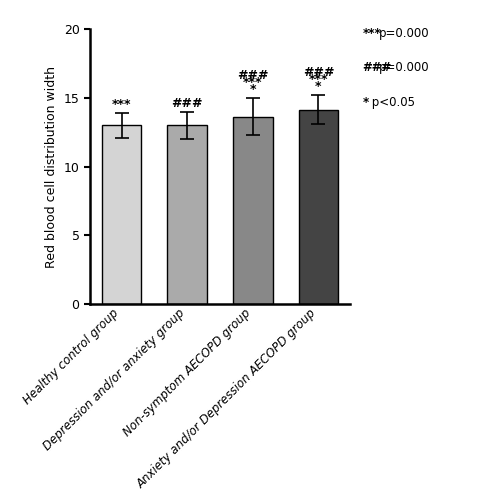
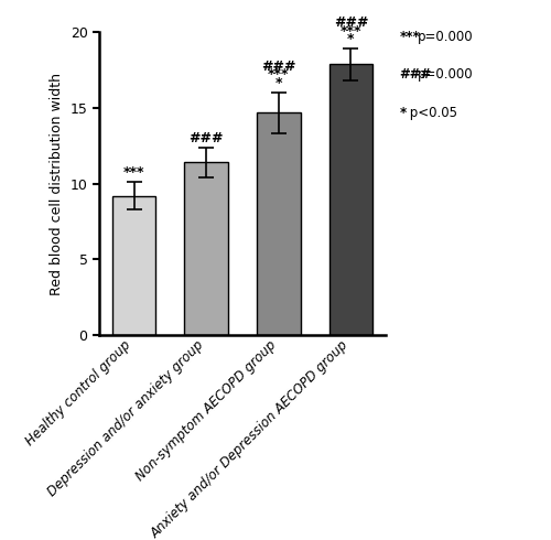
Healthy control group: 13.0 -> 9.2
Depression and/or anxiety group: 13.0 -> 11.4
Non-symptom AECOPD group: 13.7 -> 14.7
Anxiety and/or Depression AECOPD group: 14.2 -> 17.9
